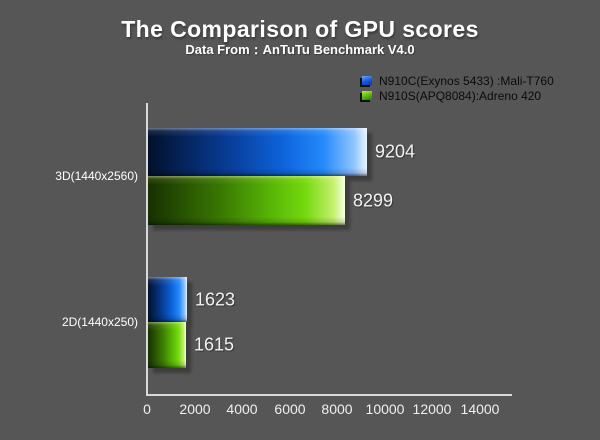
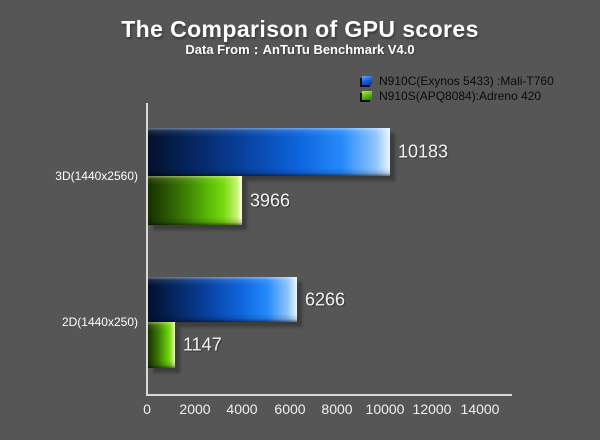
N910C(Exynos 5433) :Mali-T760/3D(1440x2560): 9204 -> 10183
N910S(APQ8084):Adreno 420/3D(1440x2560): 8299 -> 3966
N910C(Exynos 5433) :Mali-T760/2D(1440x250): 1623 -> 6266
N910S(APQ8084):Adreno 420/2D(1440x250): 1615 -> 1147
